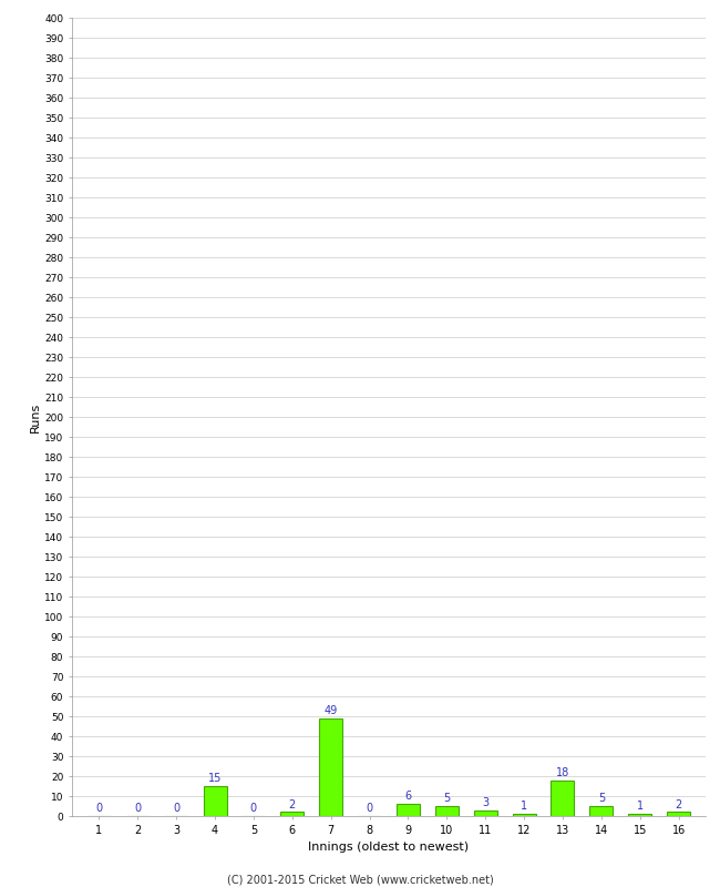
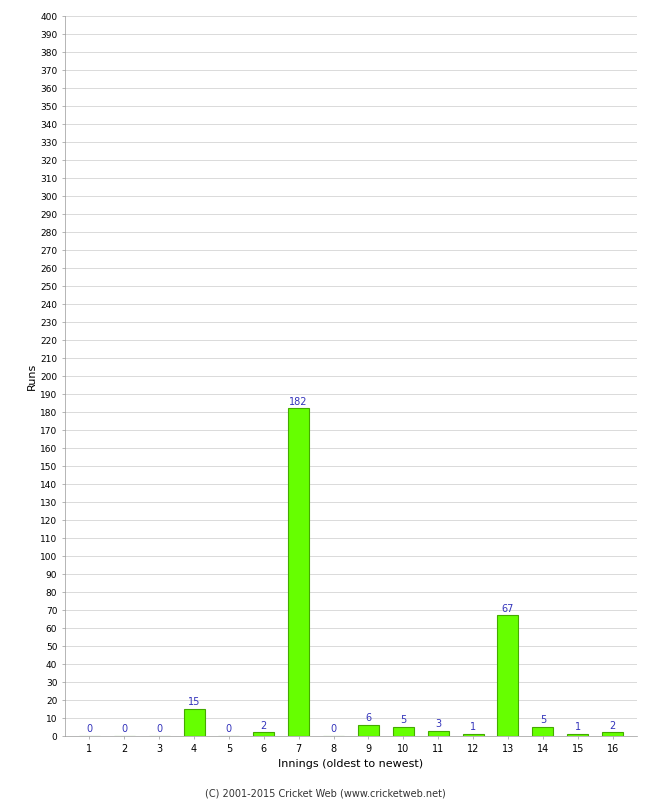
7: 49 -> 182
13: 18 -> 67
